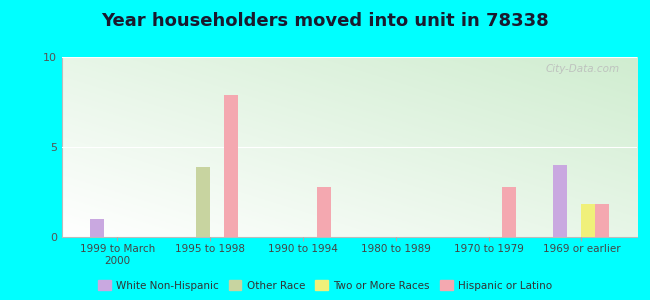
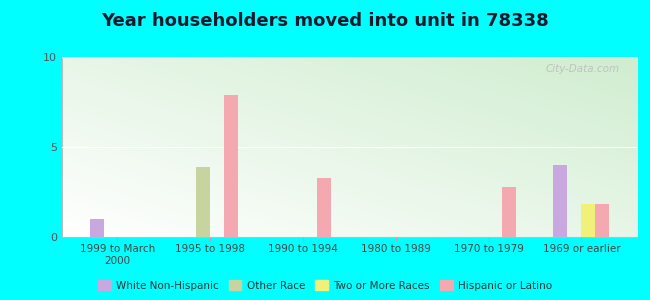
Hispanic or Latino/1990 to 1994: 2.8 -> 3.3
